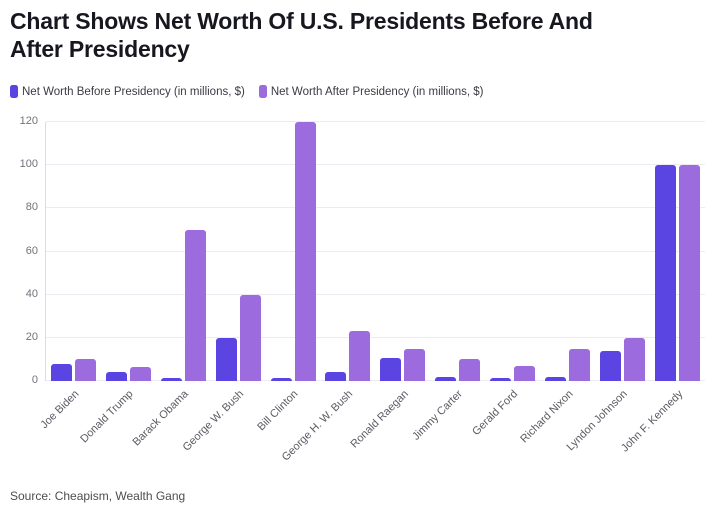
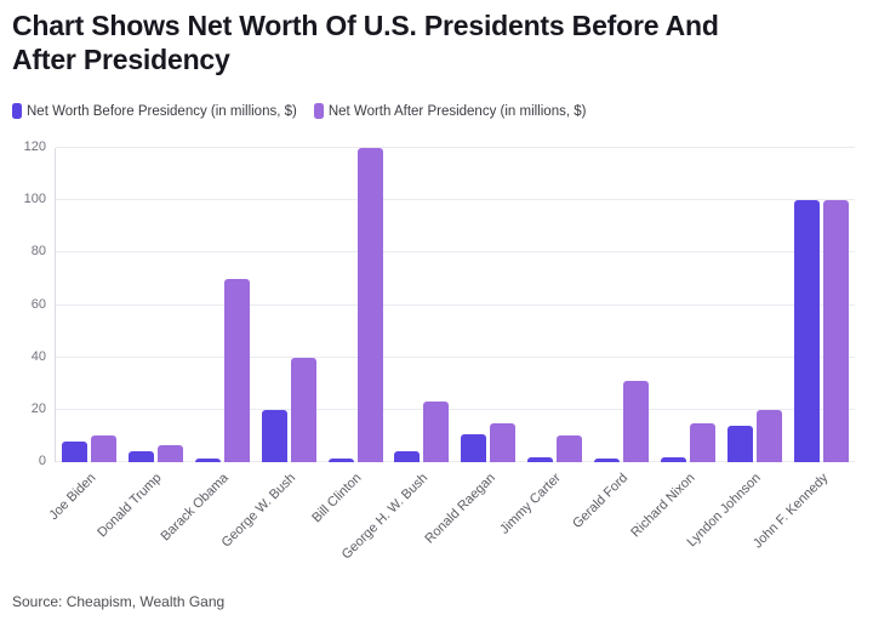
Net Worth After Presidency (in millions, $)/Gerald Ford: 7 -> 31
